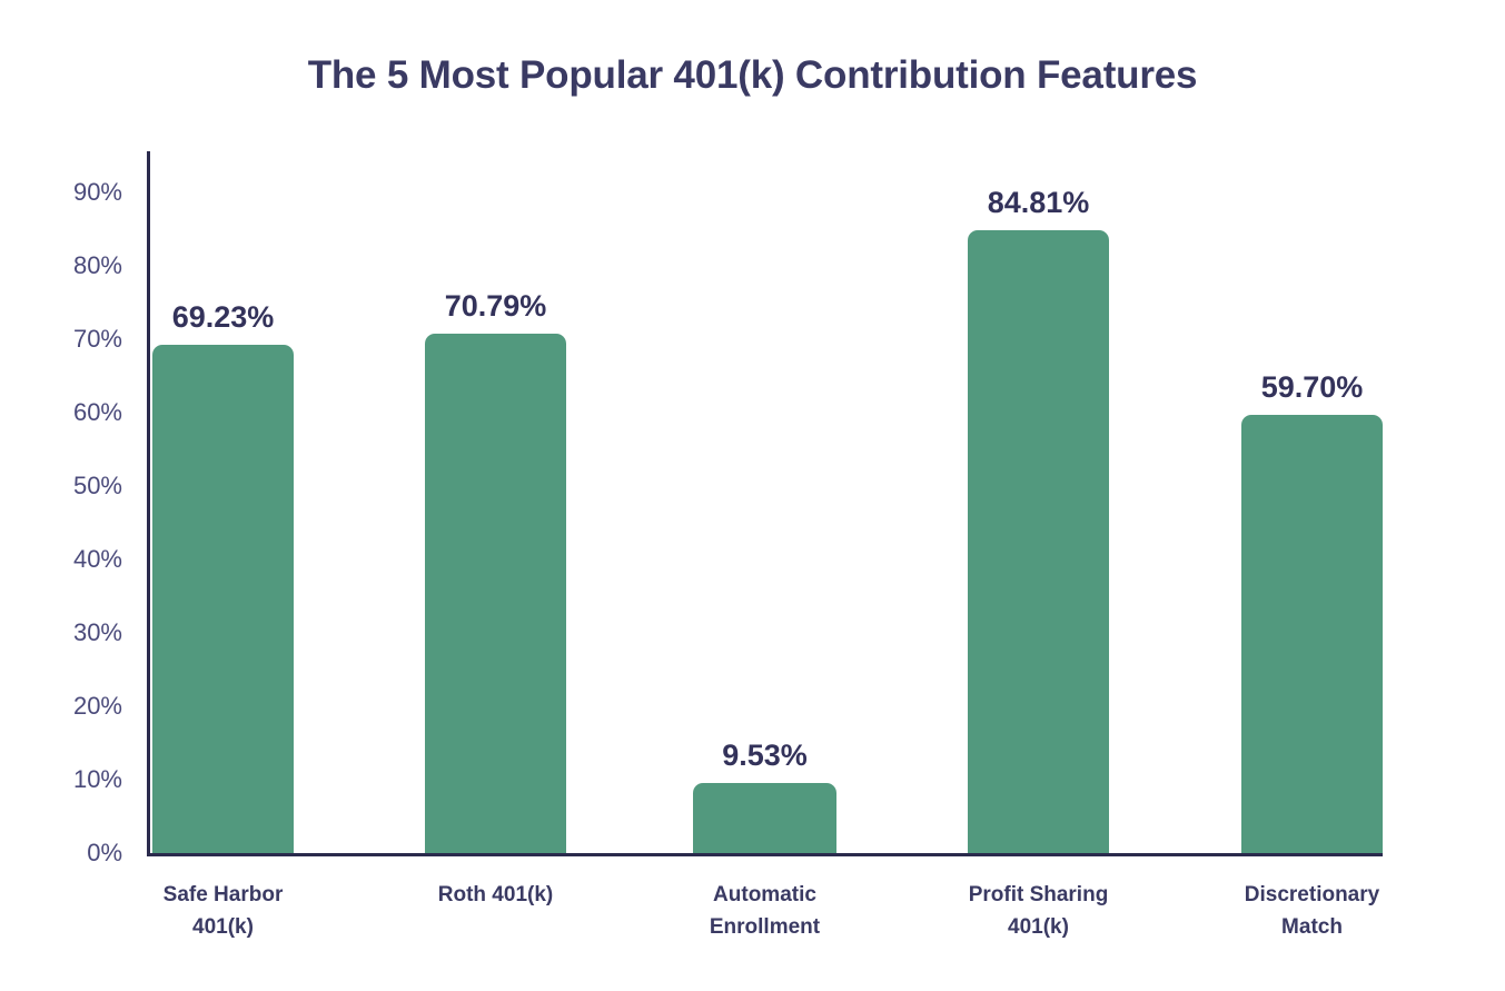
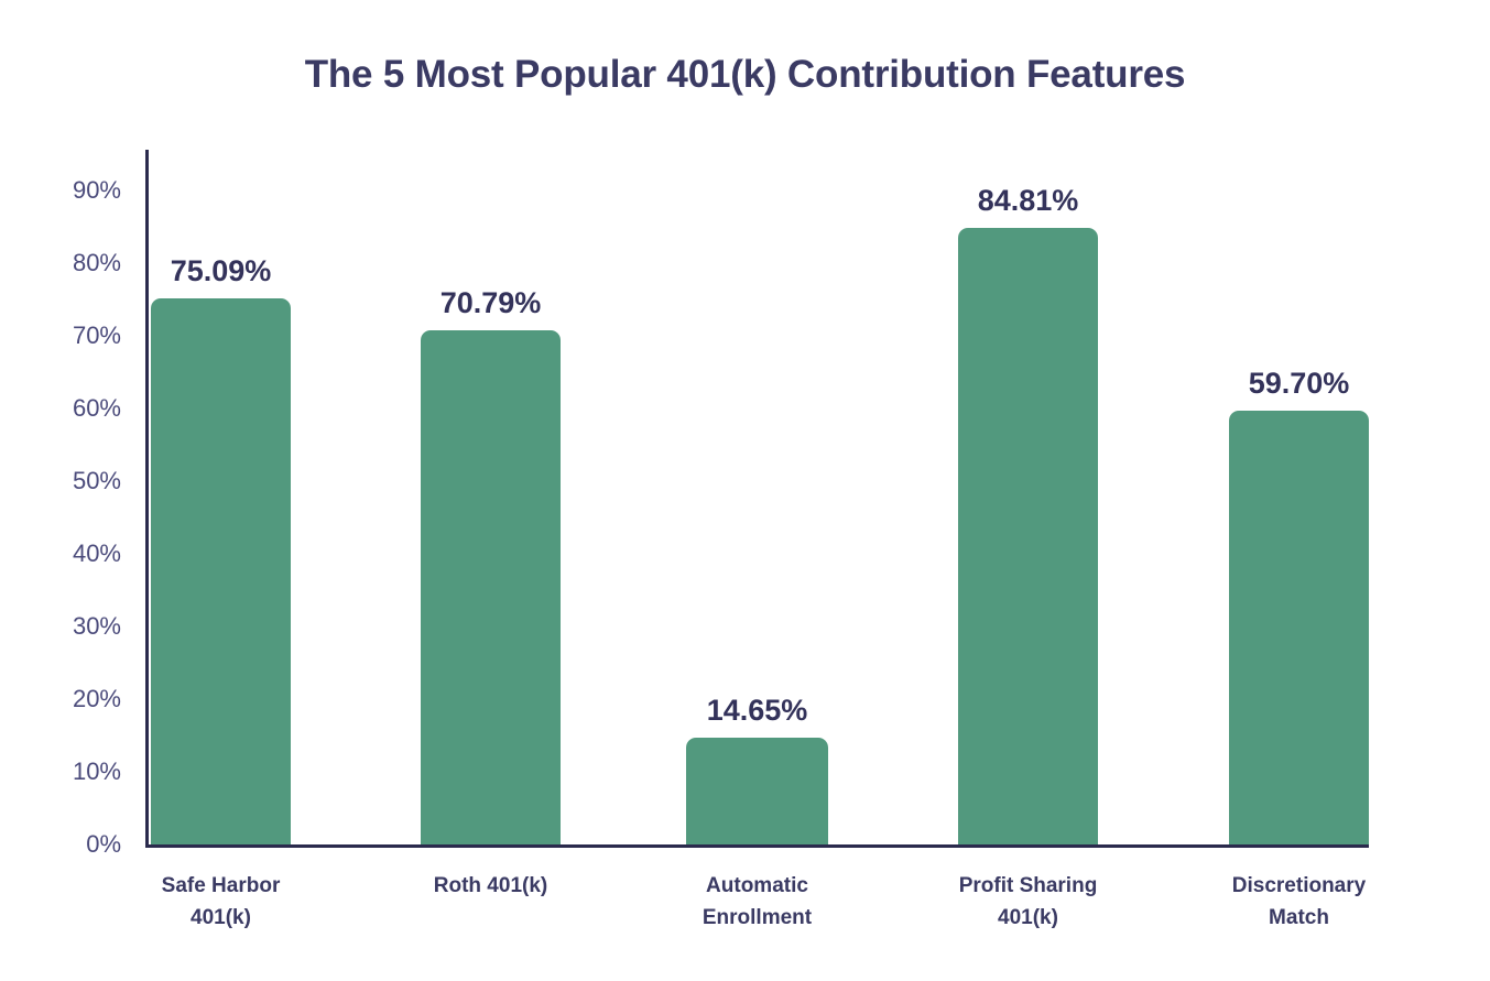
Safe Harbor 401(k): 69.23% -> 75.09%
Automatic Enrollment: 9.53% -> 14.65%
